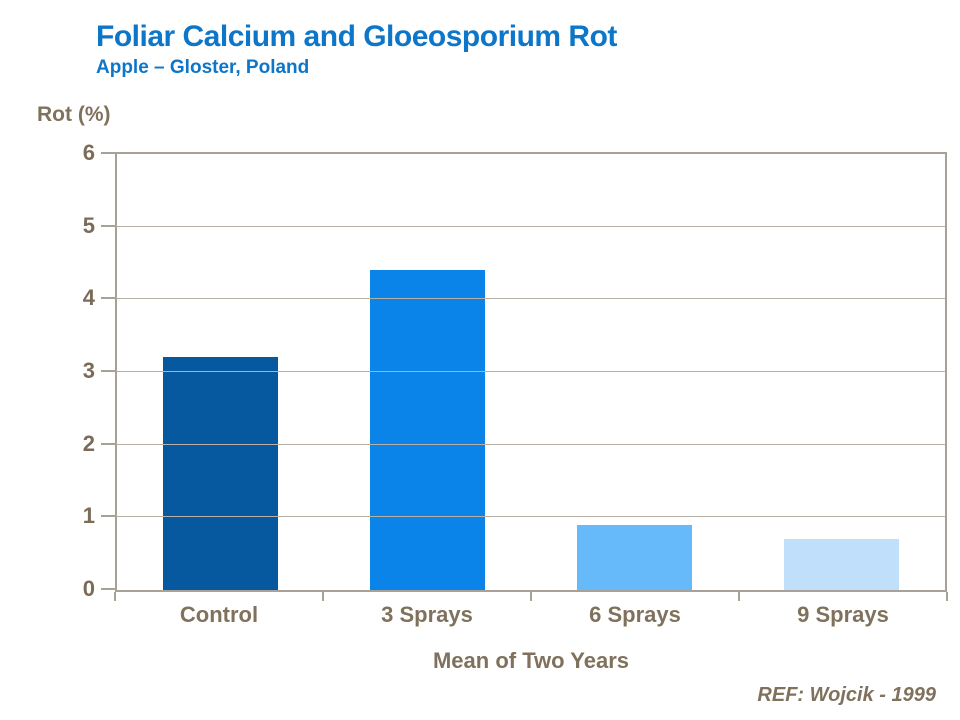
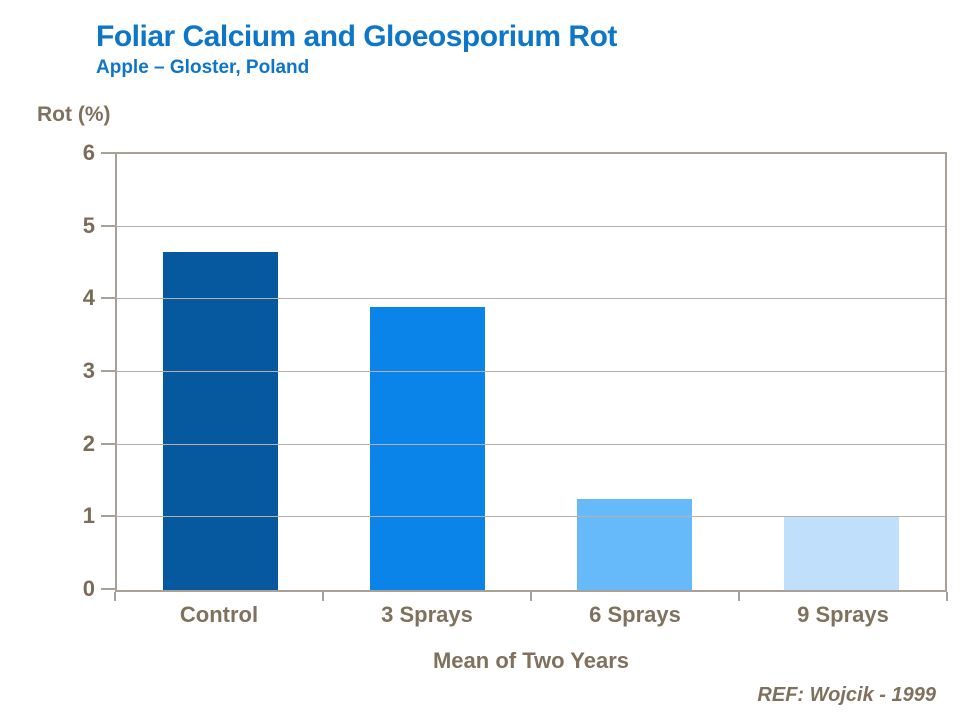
Control: 3.2 -> 4.7
3 Sprays: 4.4 -> 3.9
6 Sprays: 0.9 -> 1.2
9 Sprays: 0.7 -> 1.0
